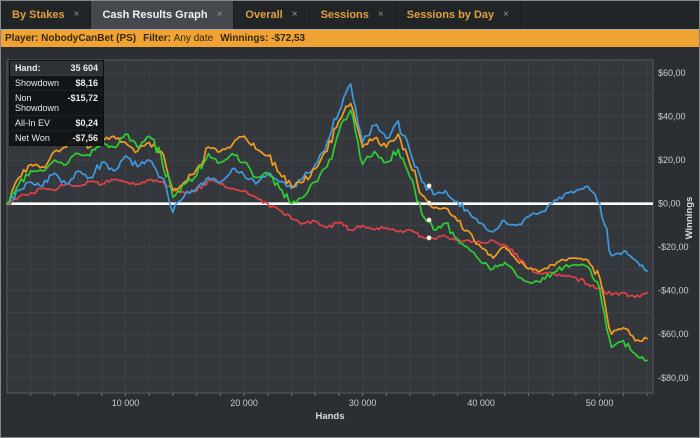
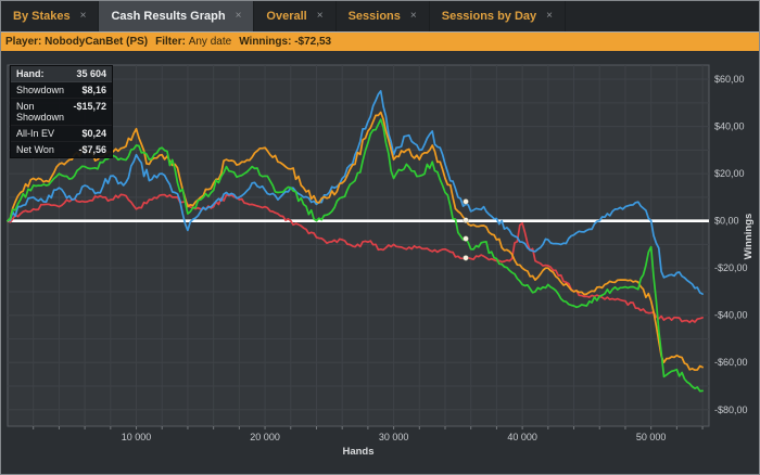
Showdown/10000: $22 -> $28
Non Showdown/10000: $10 -> $5
All-In EV/10000: $28 -> $39
Non Showdown/40000: -$18 -> -$1
Net Won/50000: -$39 -> -$11
